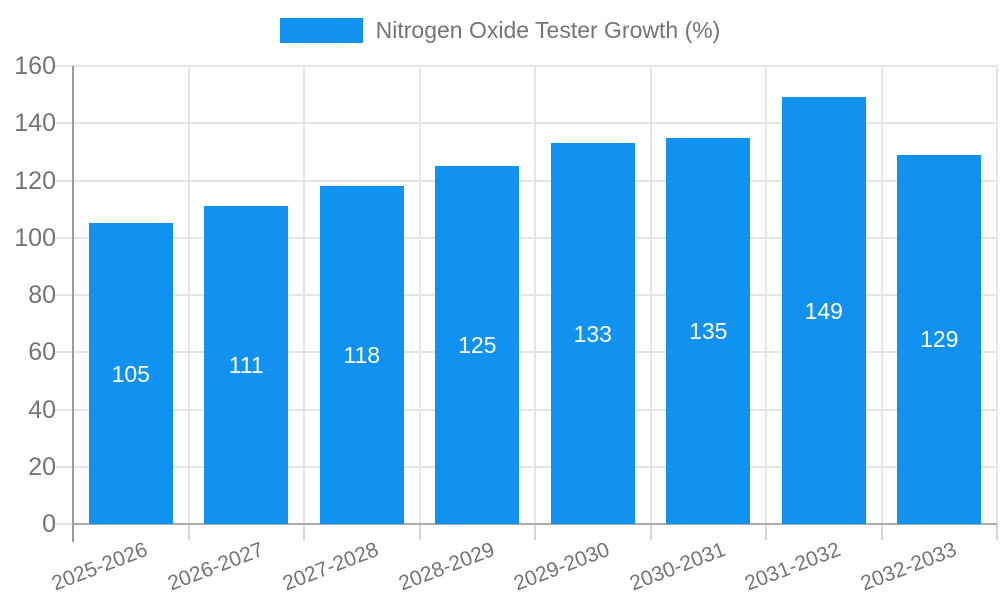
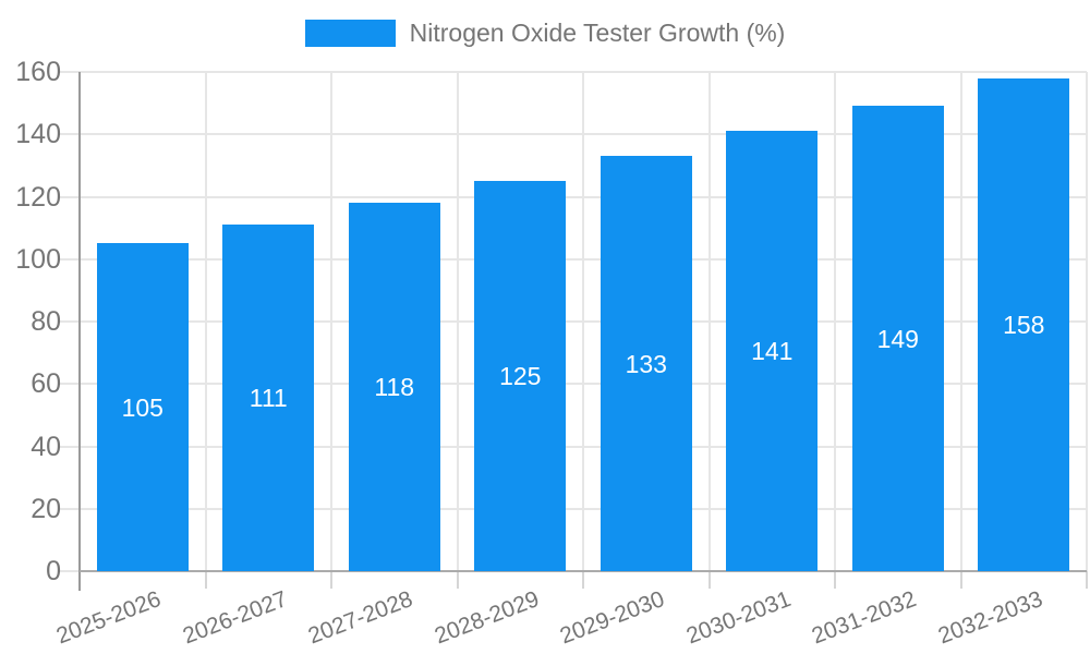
2030-2031: 135 -> 141
2032-2033: 129 -> 158
